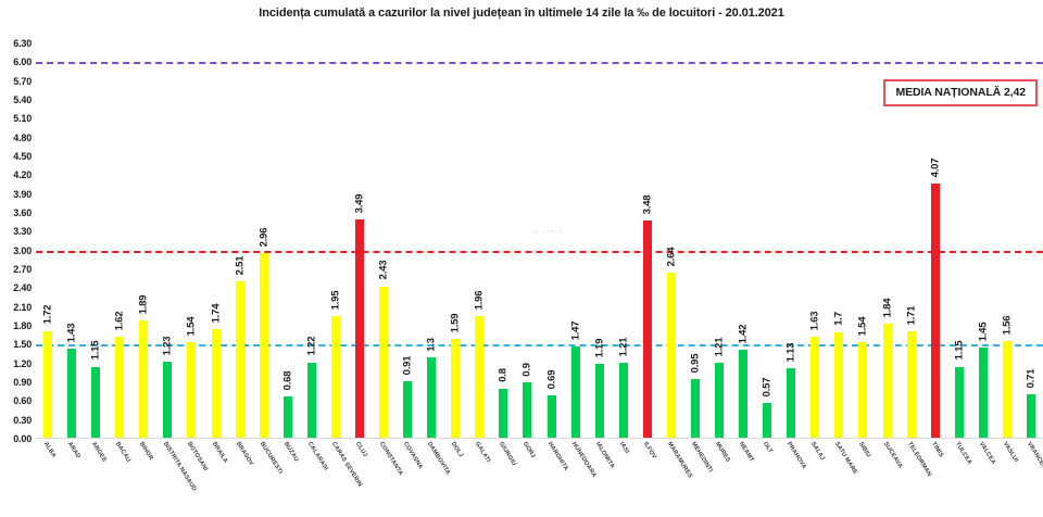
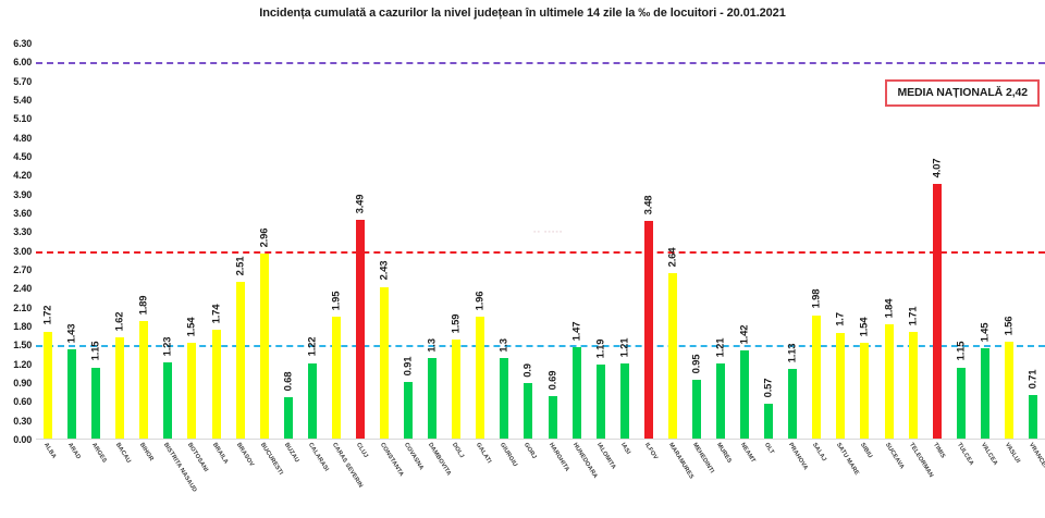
GIURGIU: 0.8 -> 1.3
SALAJ: 1.63 -> 1.98
